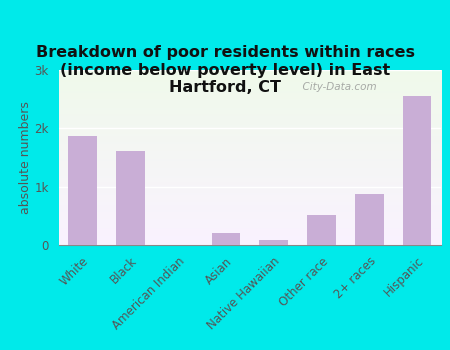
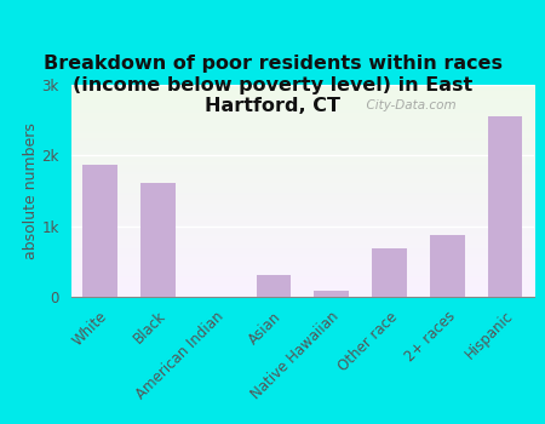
Asian: 0.20k -> 0.31k
Other race: 0.52k -> 0.68k
